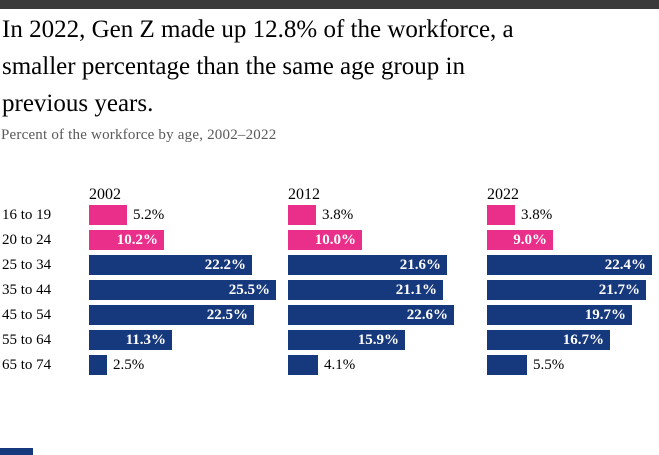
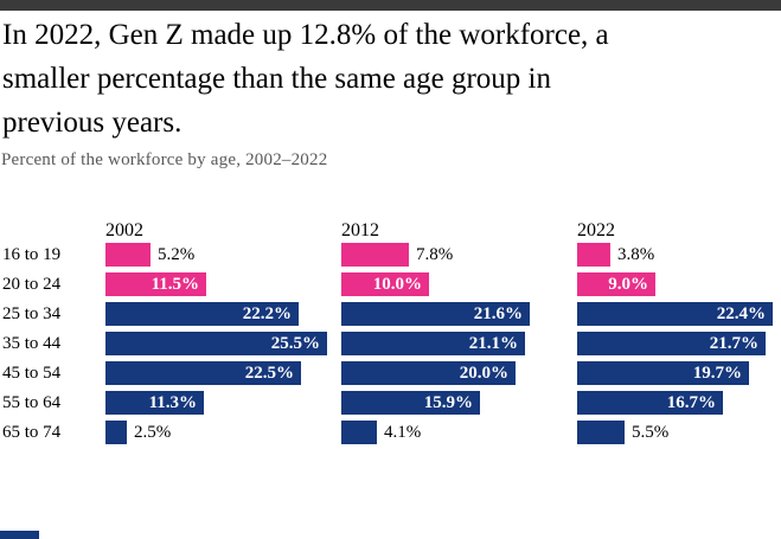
2012/16 to 19: 3.8% -> 7.8%
2002/20 to 24: 10.2% -> 11.5%
2012/45 to 54: 22.6% -> 20.0%
